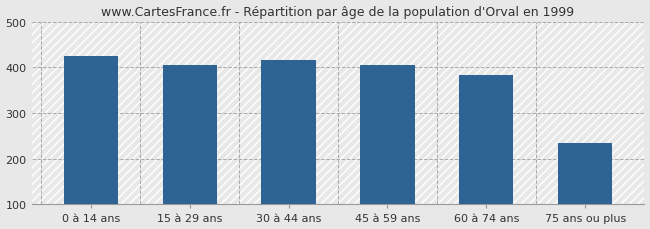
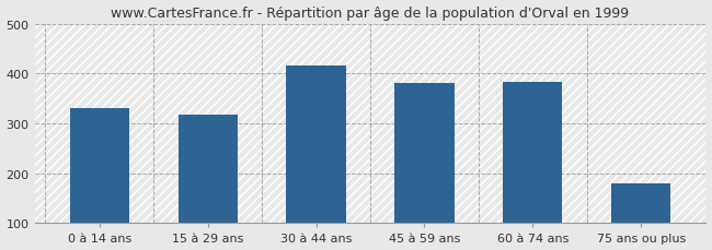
0 à 14 ans: 425 -> 330
15 à 29 ans: 405 -> 318
45 à 59 ans: 405 -> 380
75 ans ou plus: 235 -> 180
